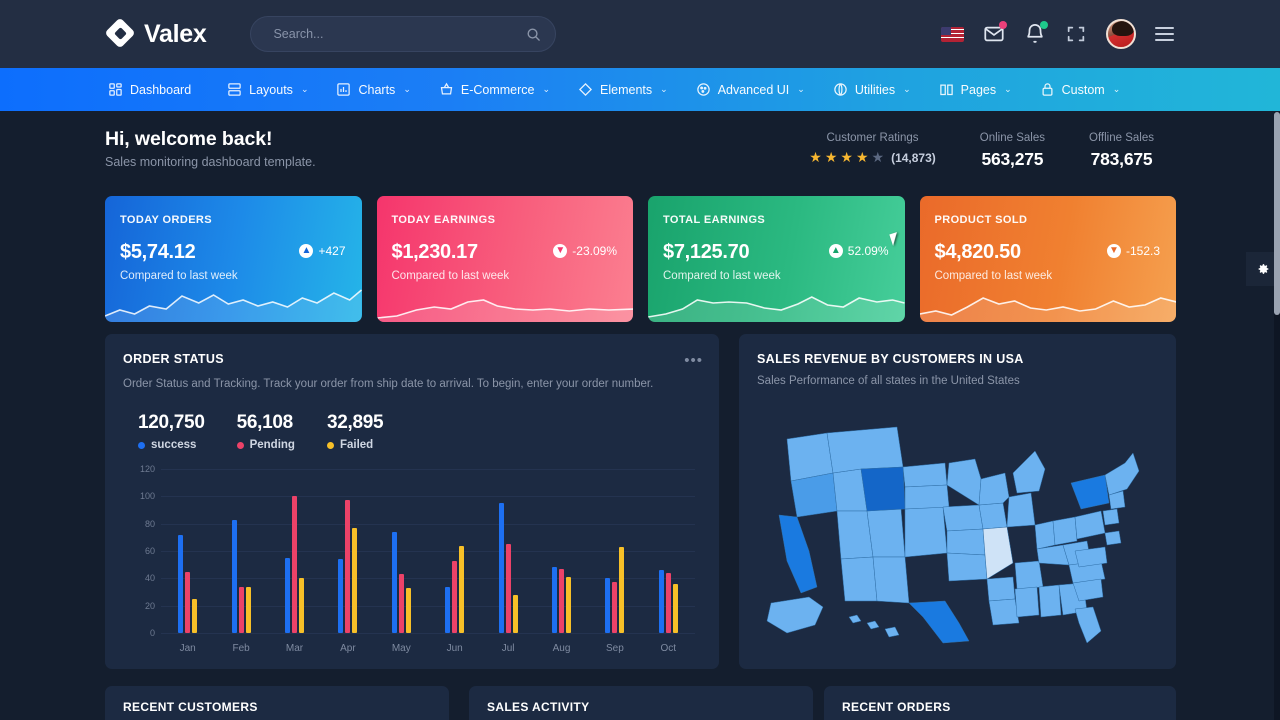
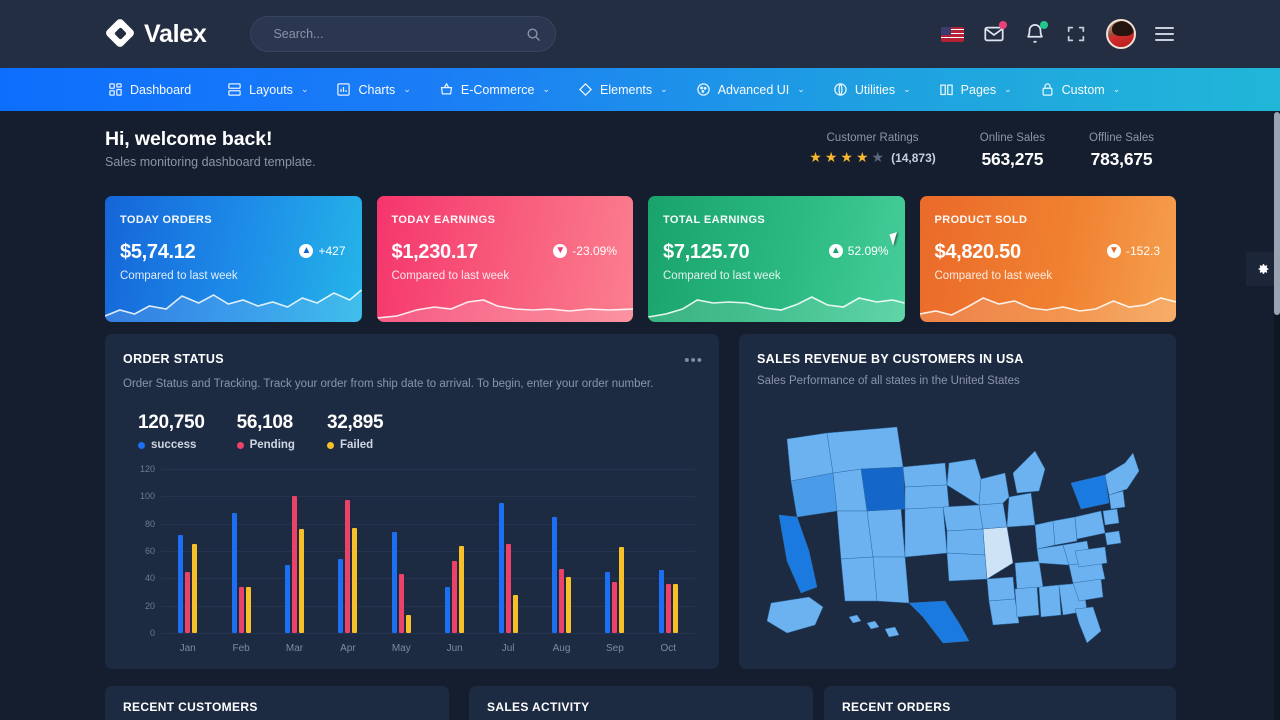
Failed/Jan: 25 -> 65
success/Feb: 83 -> 88
success/Mar: 55 -> 50
Failed/Mar: 40 -> 76
Failed/May: 33 -> 13
success/Aug: 48 -> 85
success/Sep: 40 -> 45
Pending/Oct: 44 -> 36
